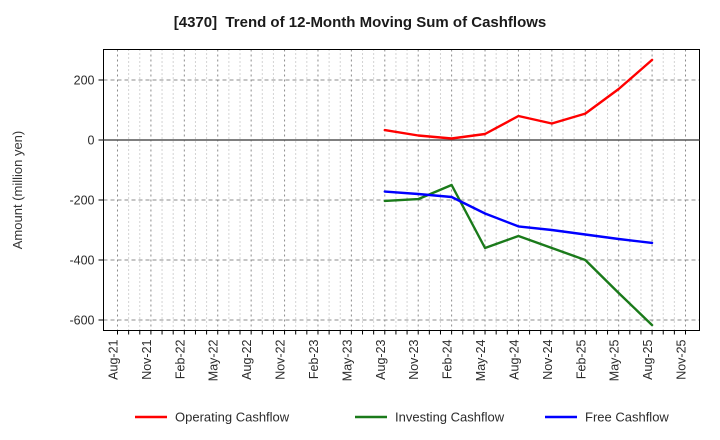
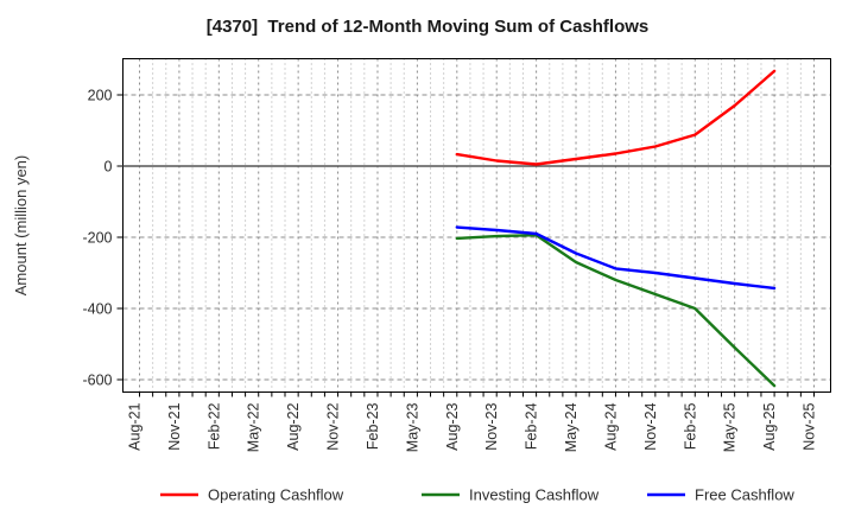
Investing Cashflow/Feb-24: -150 -> -190
Investing Cashflow/May-24: -360 -> -270
Operating Cashflow/Aug-24: 80 -> 40
